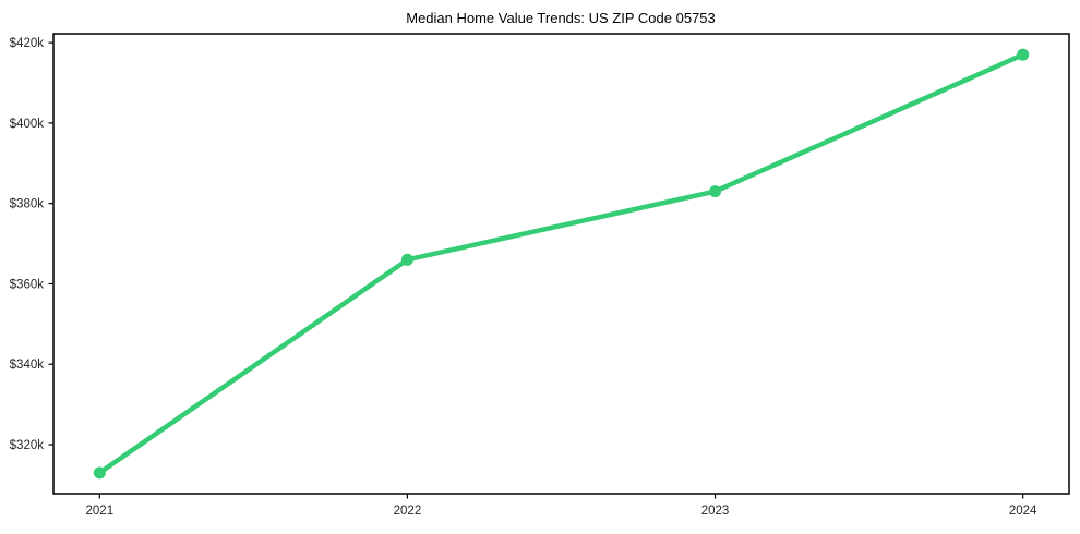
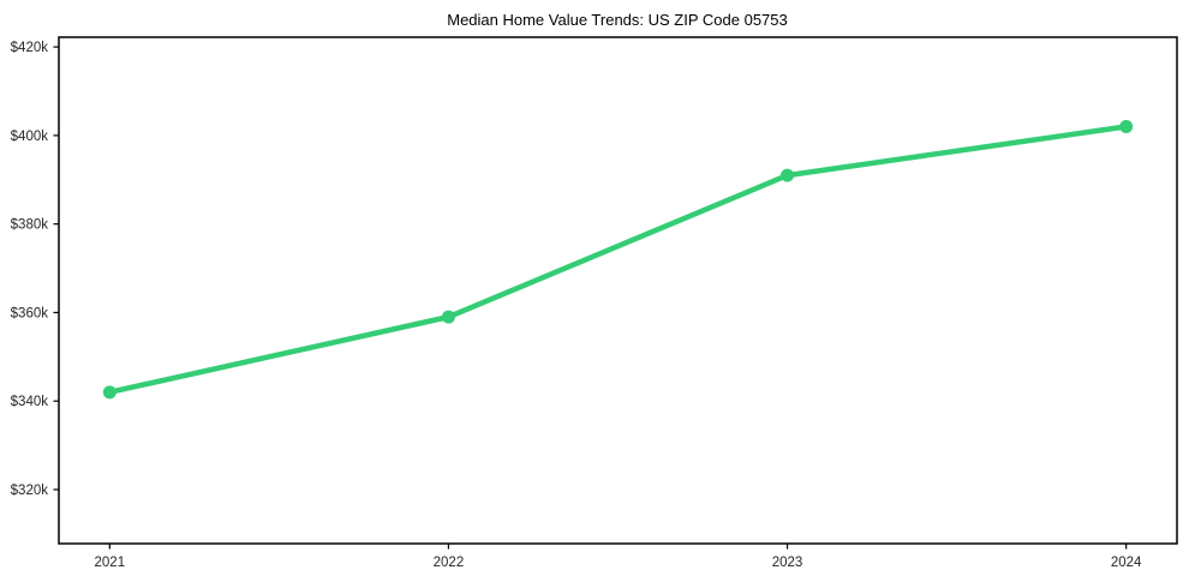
2021: $313k -> $342k
2022: $366k -> $359k
2023: $383k -> $391k
2024: $417k -> $402k
